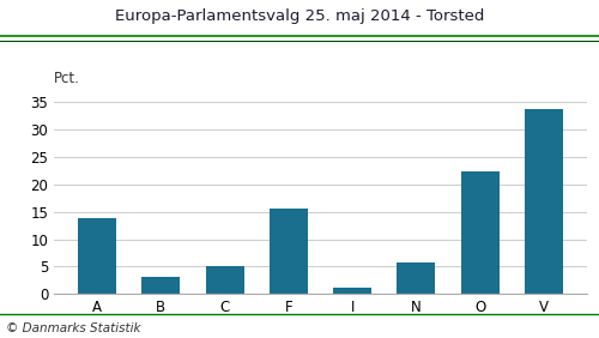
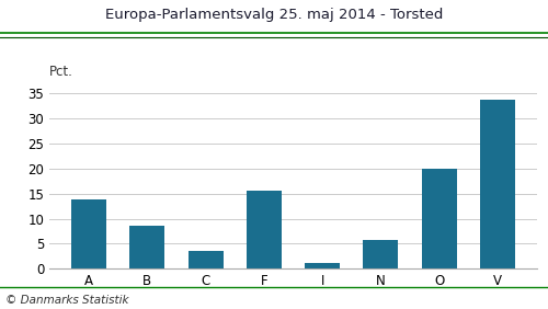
B: 3.1 -> 8.5
C: 5.2 -> 3.5
O: 22.4 -> 20.0
